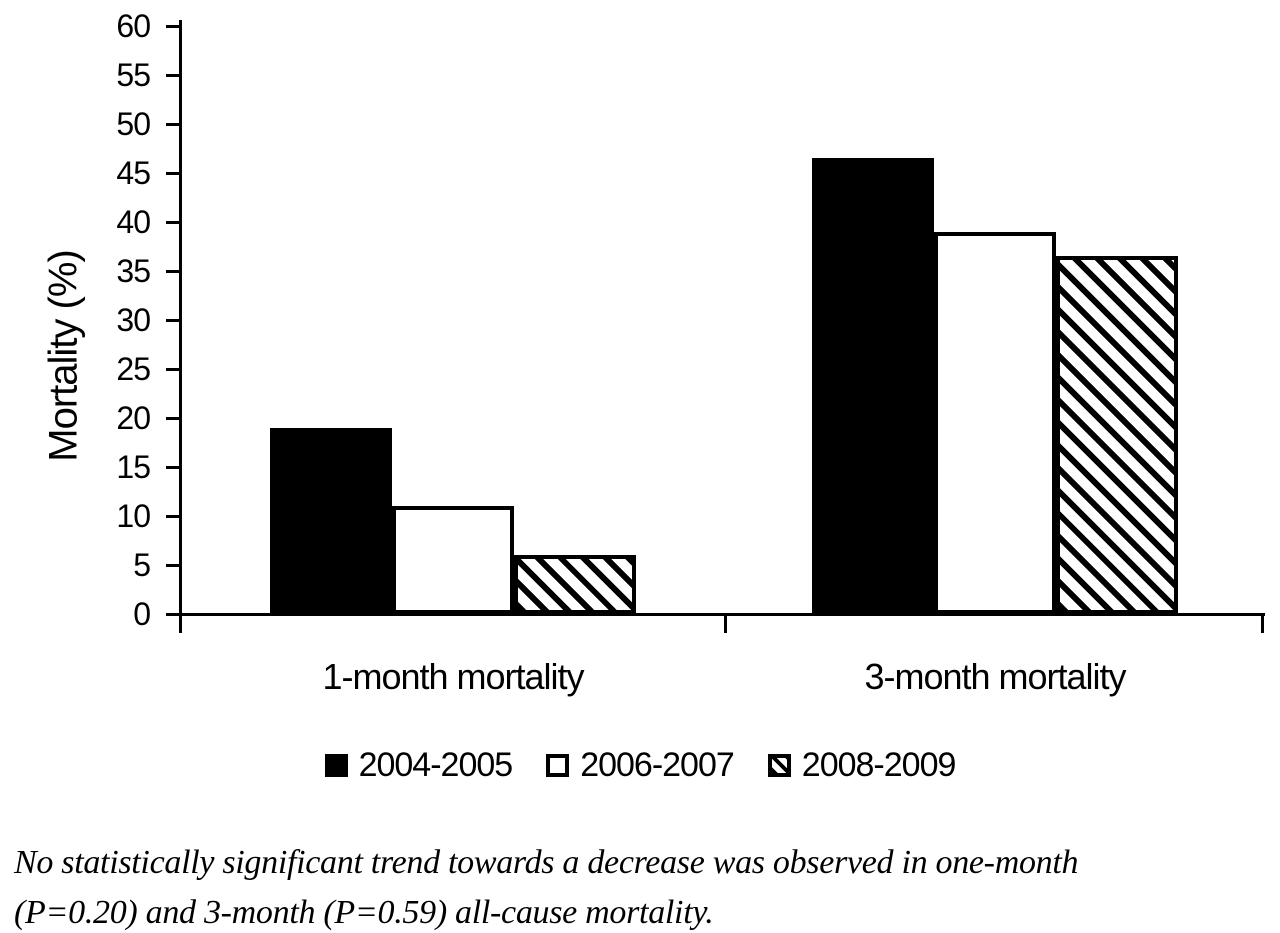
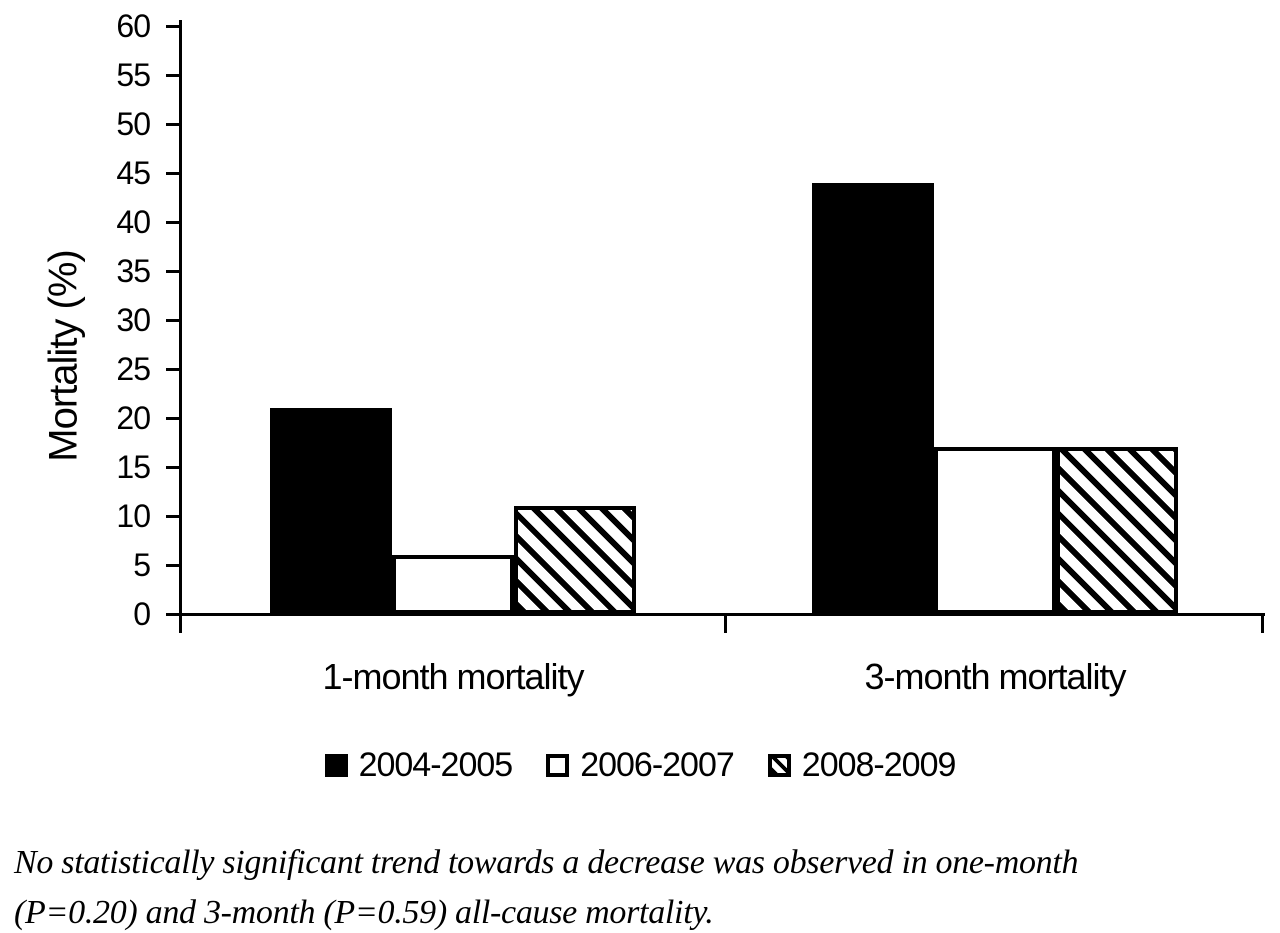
2004-2005/1-month mortality: 19 -> 21
2006-2007/1-month mortality: 11 -> 6
2008-2009/1-month mortality: 6 -> 11
2004-2005/3-month mortality: 46 -> 44
2006-2007/3-month mortality: 39 -> 17
2008-2009/3-month mortality: 36 -> 17
